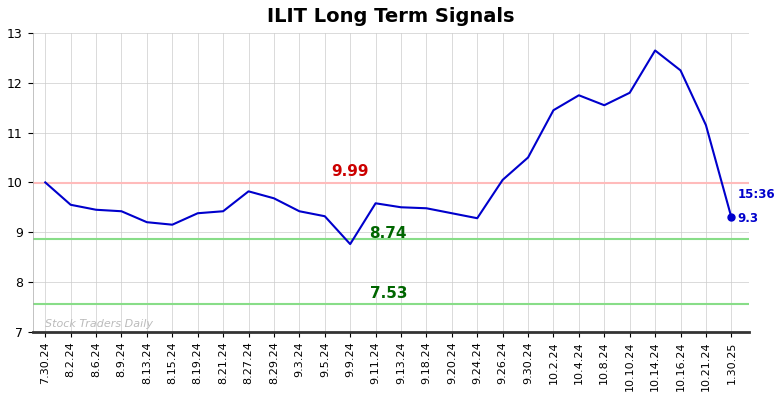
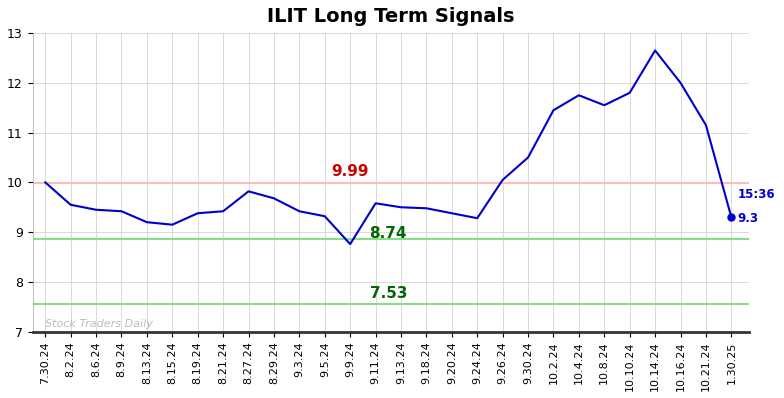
10.16.24: 12.25 -> 12.00
